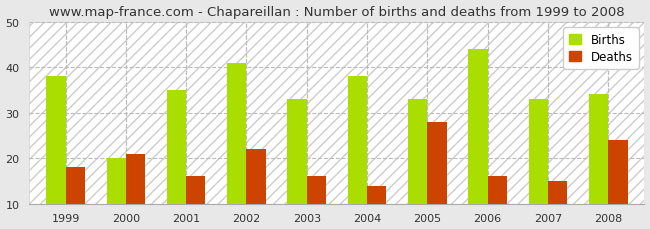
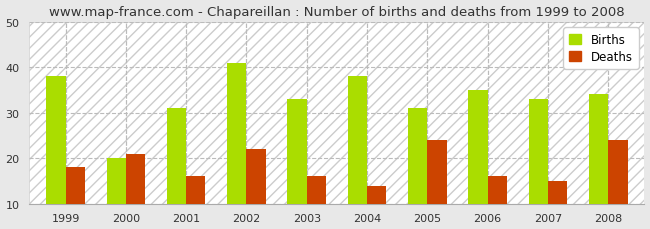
Births/2001: 35 -> 31
Births/2005: 33 -> 31
Deaths/2005: 28 -> 24
Births/2006: 44 -> 35
